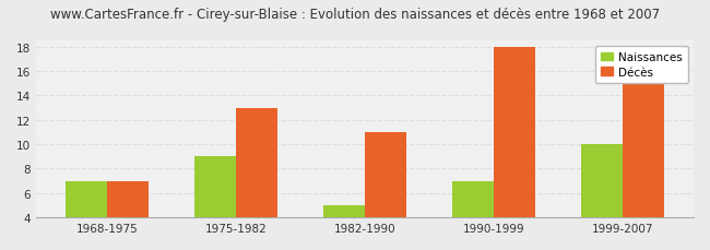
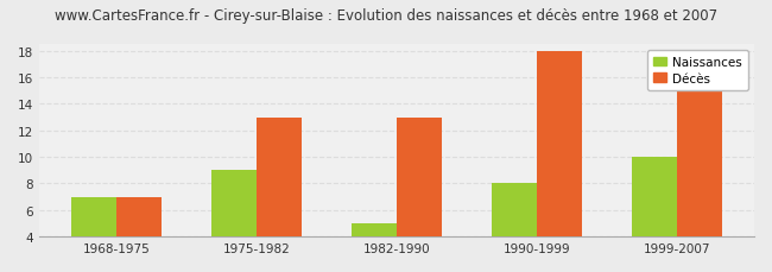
Décès/1982-1990: 11 -> 13
Naissances/1990-1999: 7 -> 8
